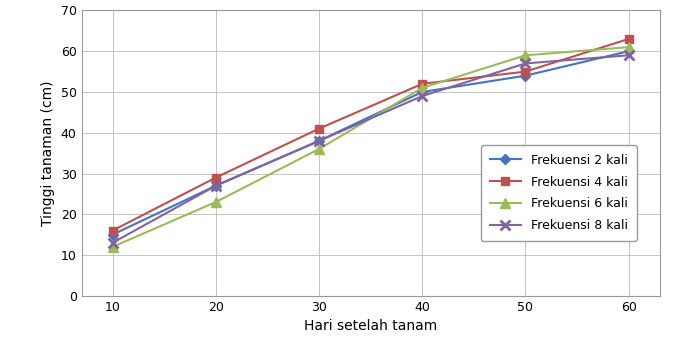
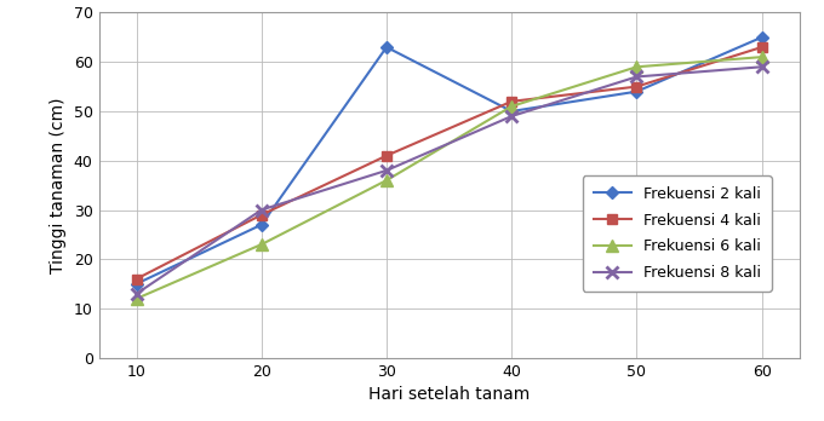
Frekuensi 8 kali/20: 27 -> 30
Frekuensi 2 kali/30: 38 -> 63
Frekuensi 2 kali/60: 60 -> 65
